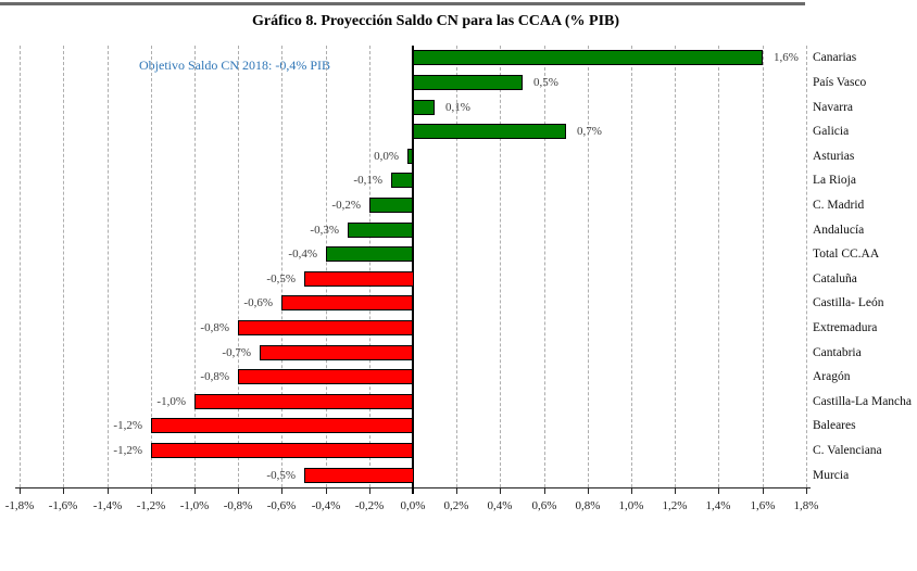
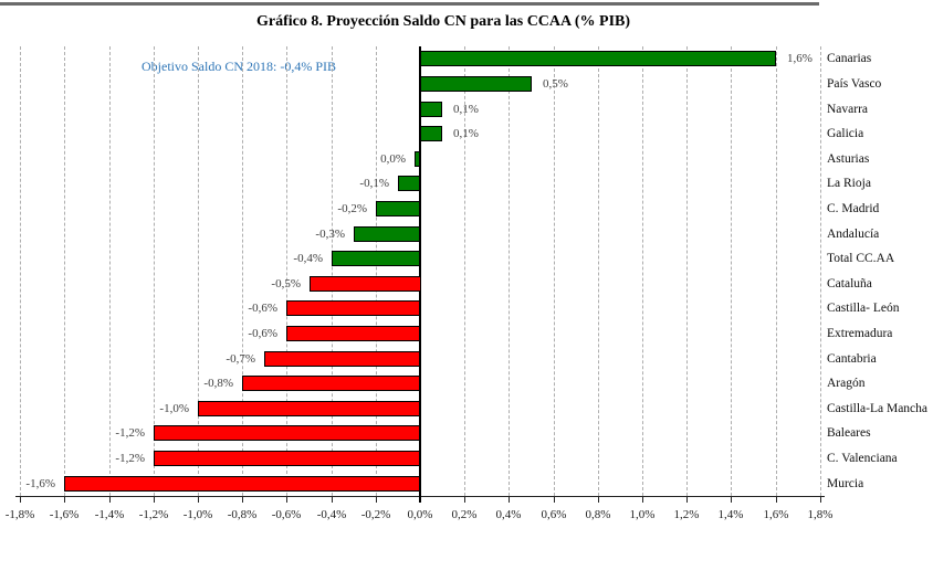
Galicia: 0,7% -> 0,1%
Extremadura: -0,8% -> -0,6%
Murcia: -0,5% -> -1,6%
